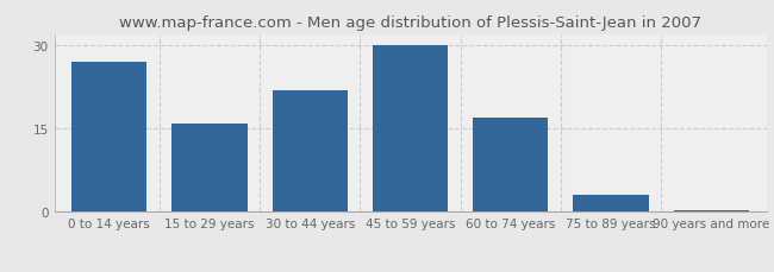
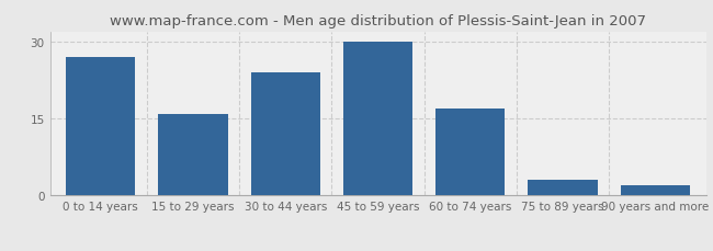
30 to 44 years: 22.0 -> 24.0
90 years and more: 0.4 -> 2.0
